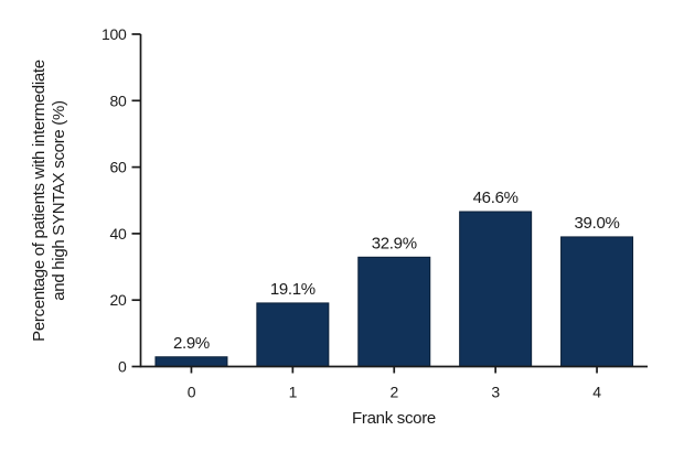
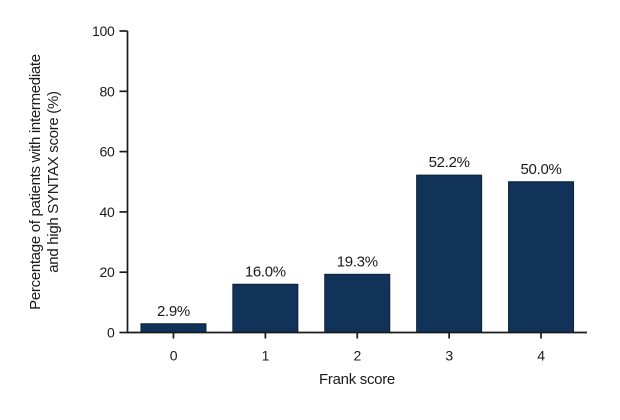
1: 19.1% -> 16.0%
2: 32.9% -> 19.3%
3: 46.6% -> 52.2%
4: 39.0% -> 50.0%
